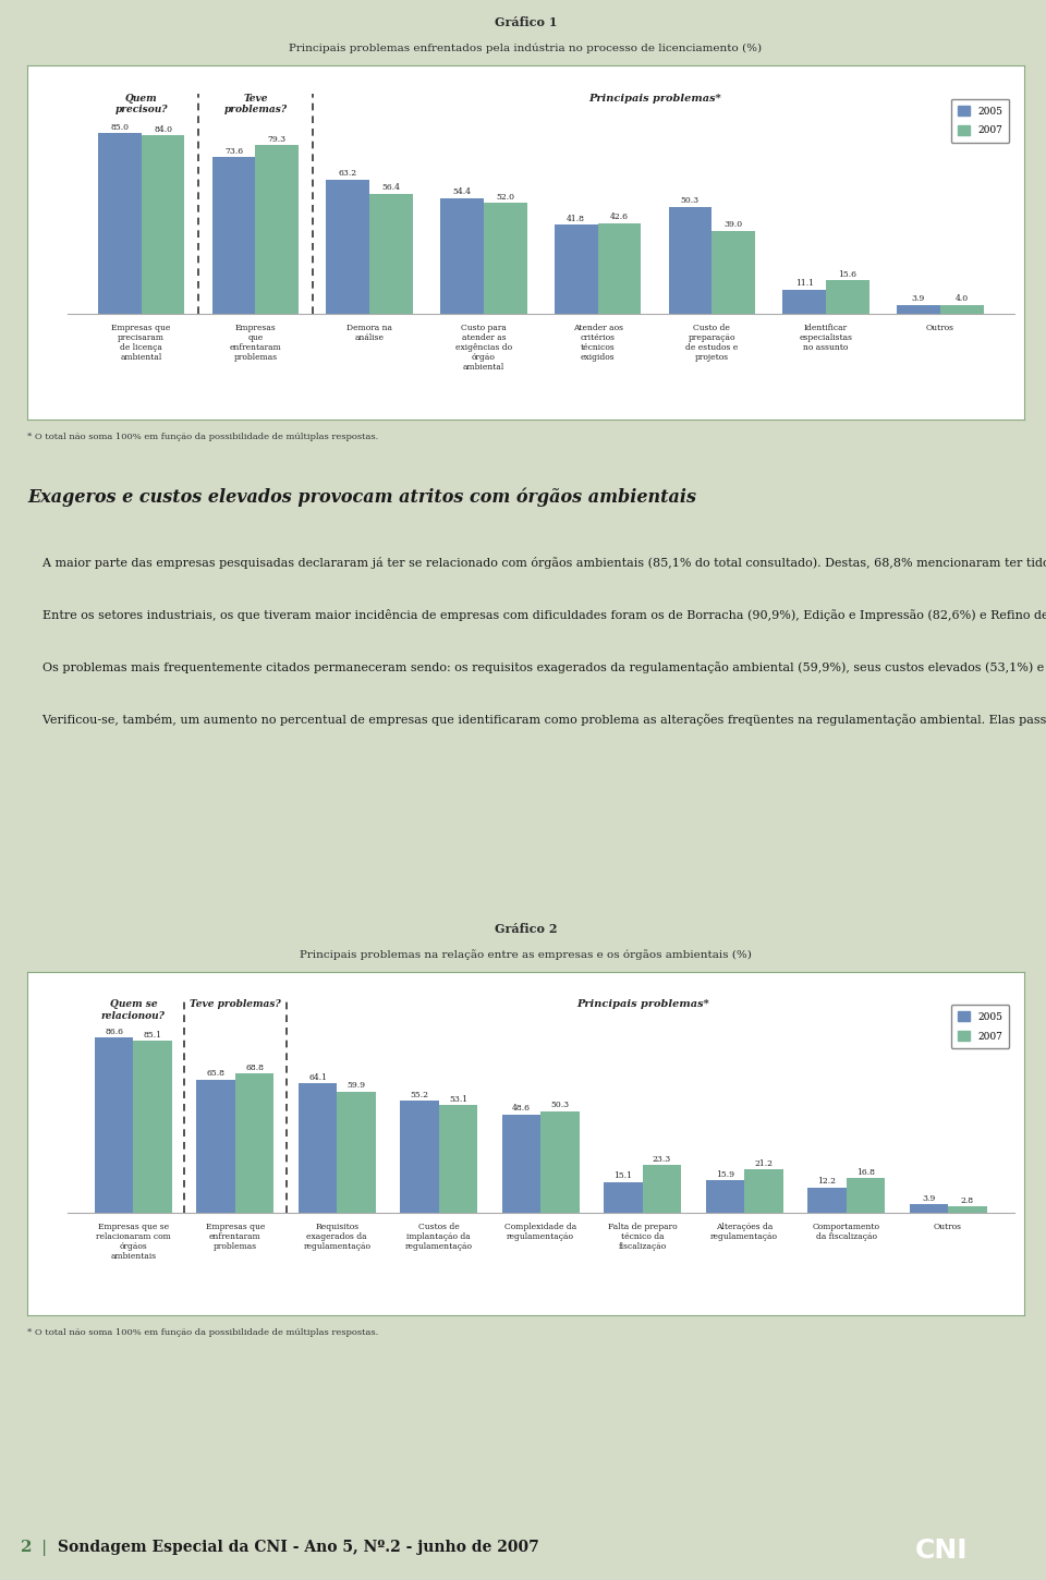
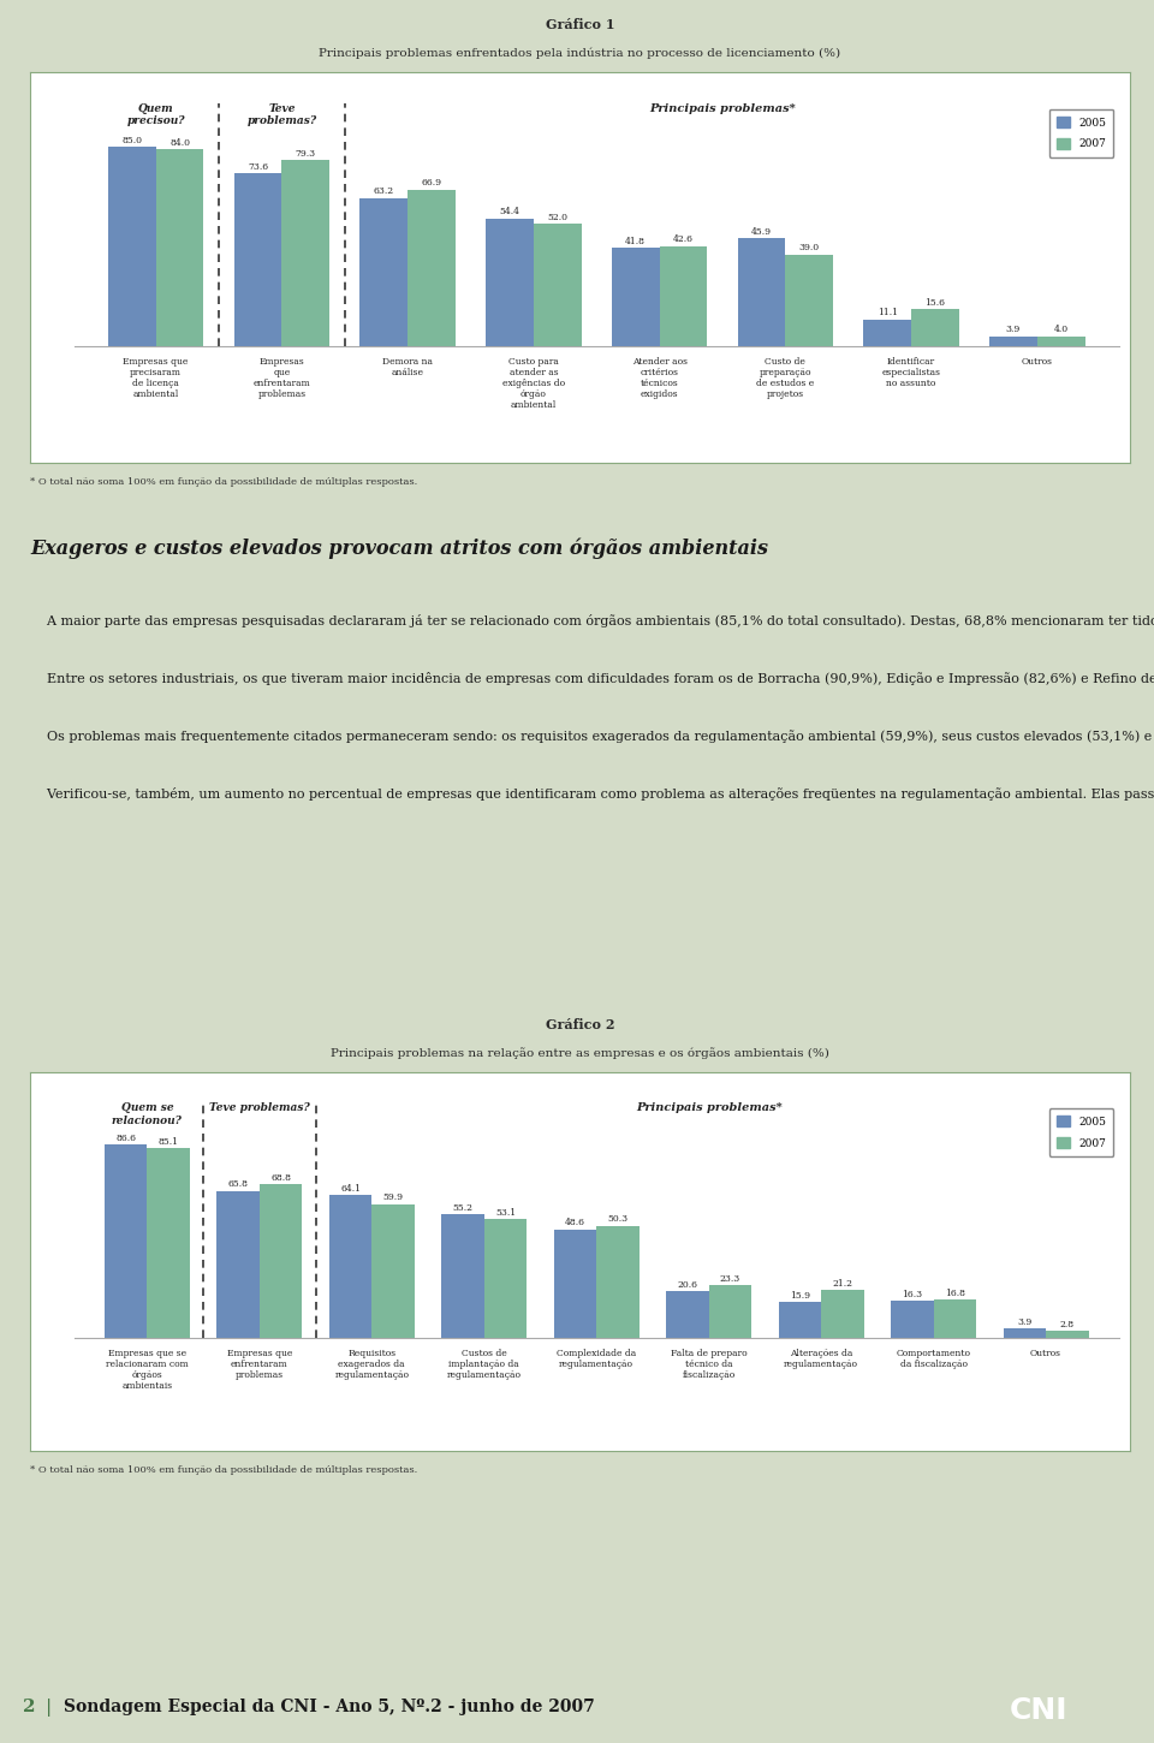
2007/Demora na análise: 56.4 -> 66.9
2005/Custo de preparação de estudos e projetos: 50.3 -> 45.9
2005/Falta de preparo técnico da fiscalização: 15.1 -> 20.6
2005/Comportamento da fiscalização: 12.2 -> 16.3
